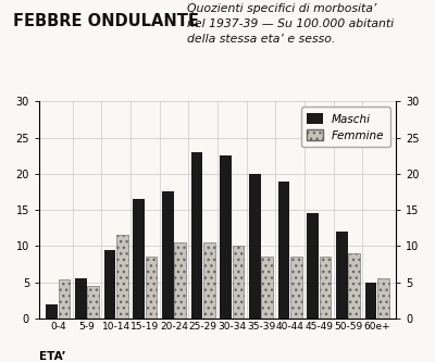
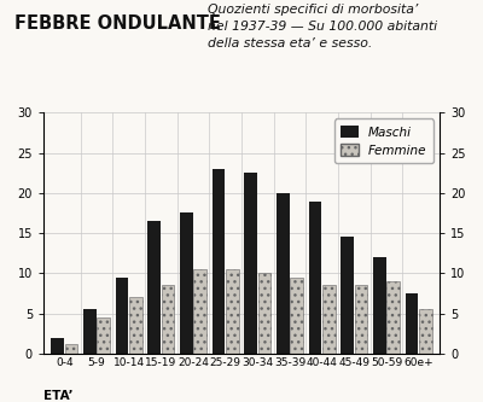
Femmine/0-4: 5.4 -> 1.2
Femmine/10-14: 11.6 -> 7.0
Femmine/35-39: 8.6 -> 9.5
Maschi/60e+: 5.0 -> 7.5
